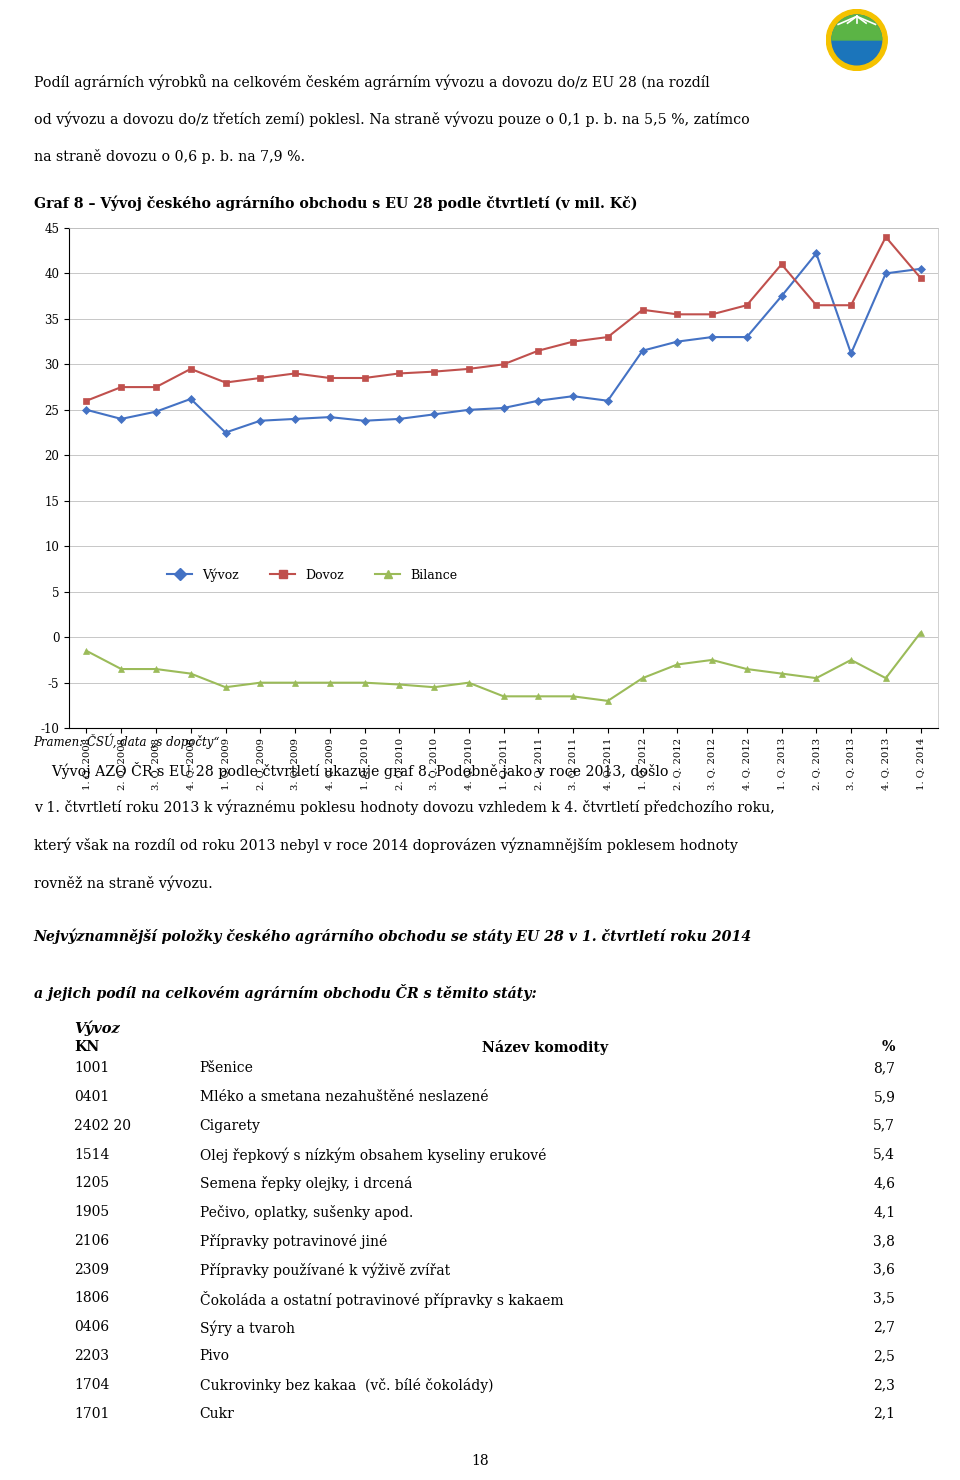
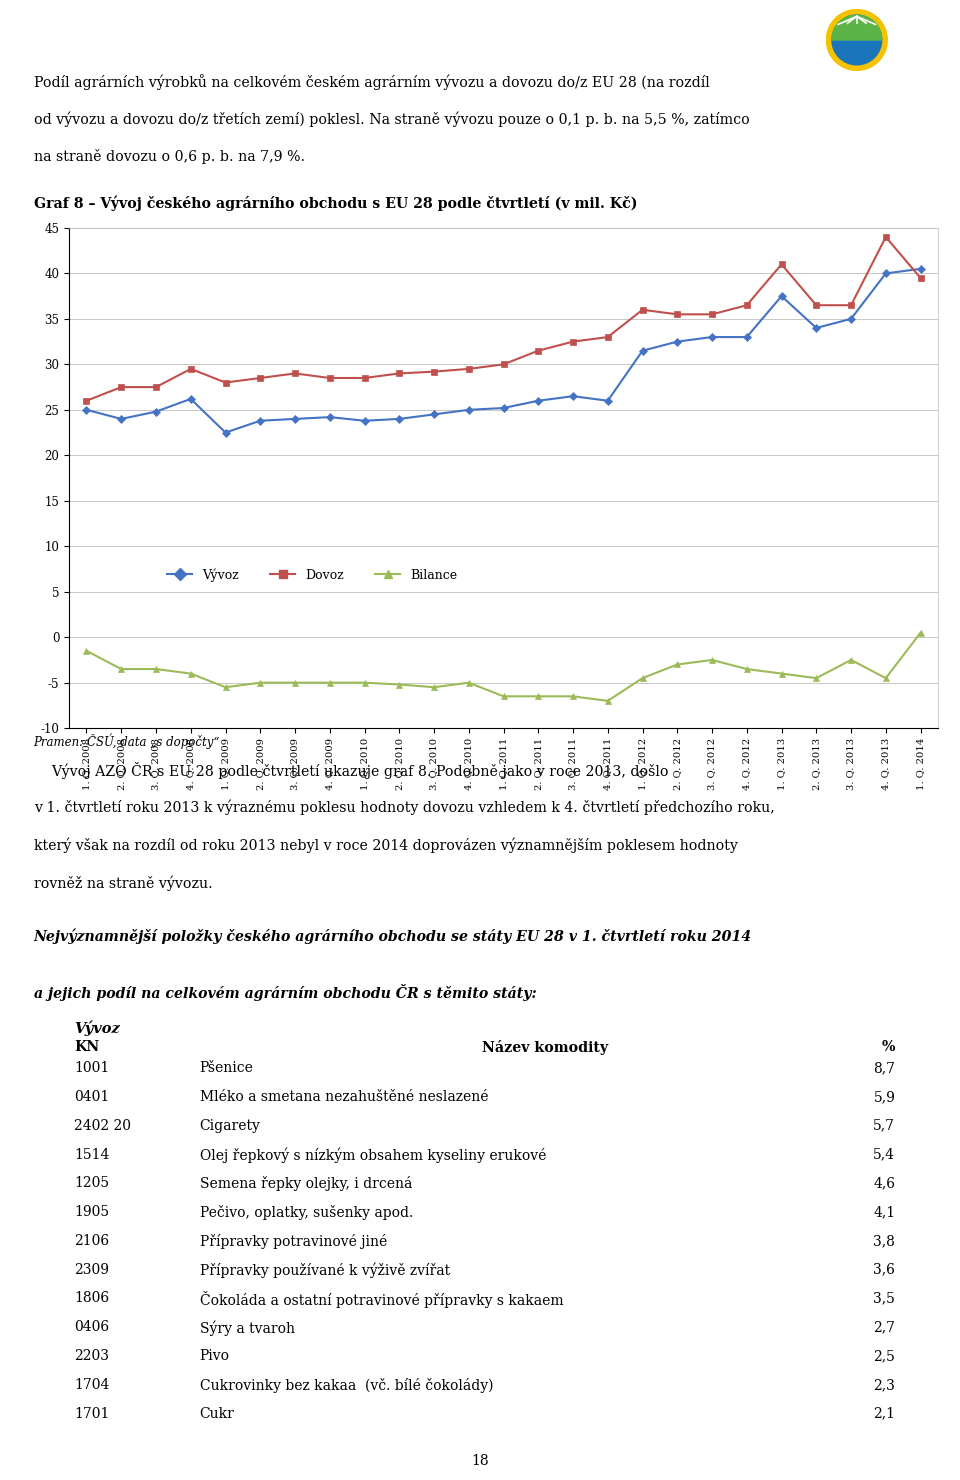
Vývoz/2. Q. 2013: 42.2 -> 34.0
Vývoz/3. Q. 2013: 31.2 -> 35.0
